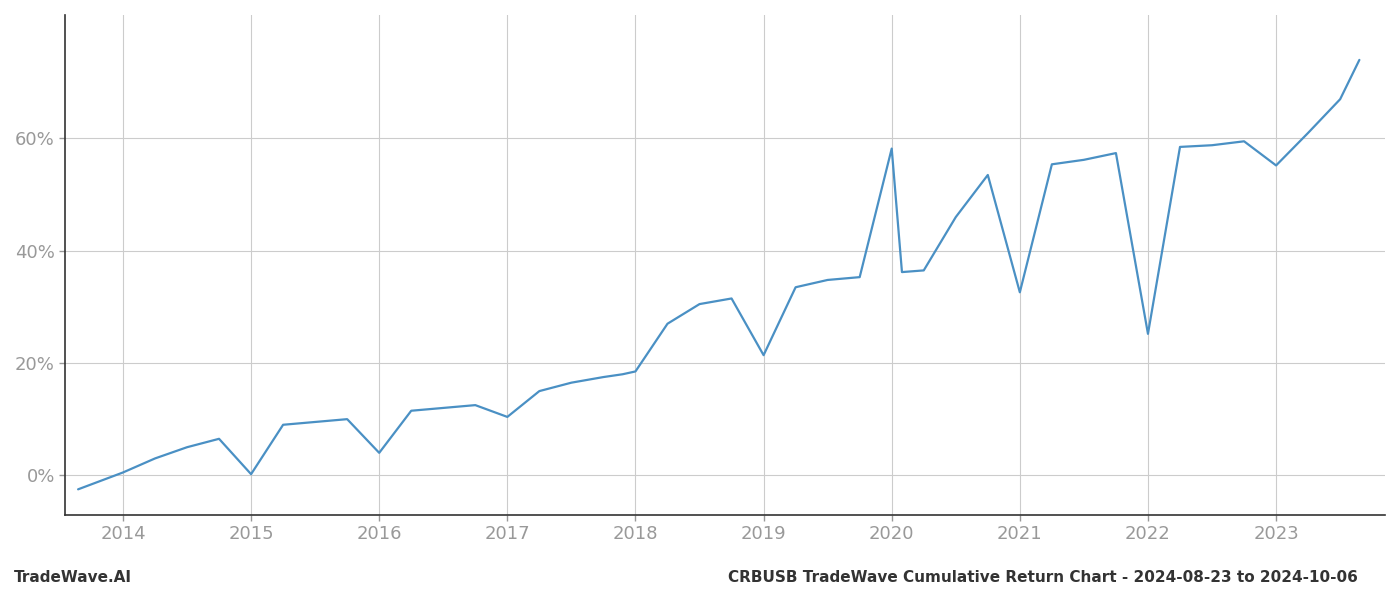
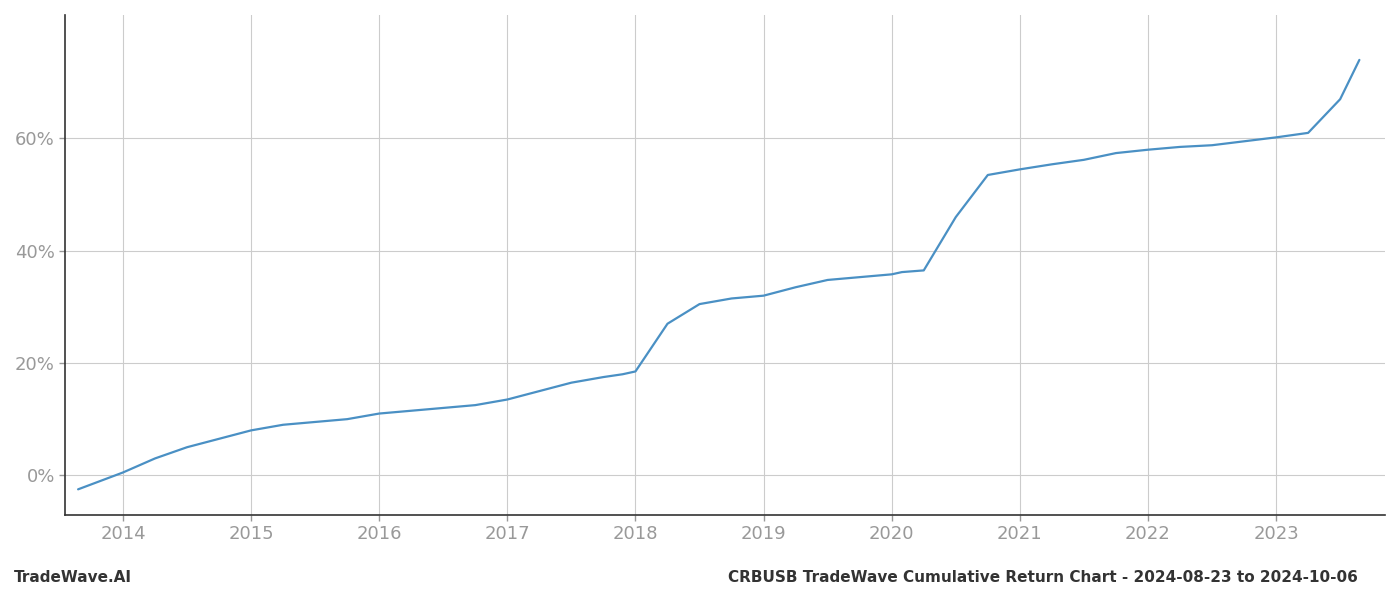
2015: 0.2% -> 8.0%
2016: 4.0% -> 11.0%
2017: 10.4% -> 13.5%
2019: 21.4% -> 32.0%
2020: 58.2% -> 35.8%
2021: 32.6% -> 54.5%
2022: 25.2% -> 58.0%
2023: 55.2% -> 60.2%
